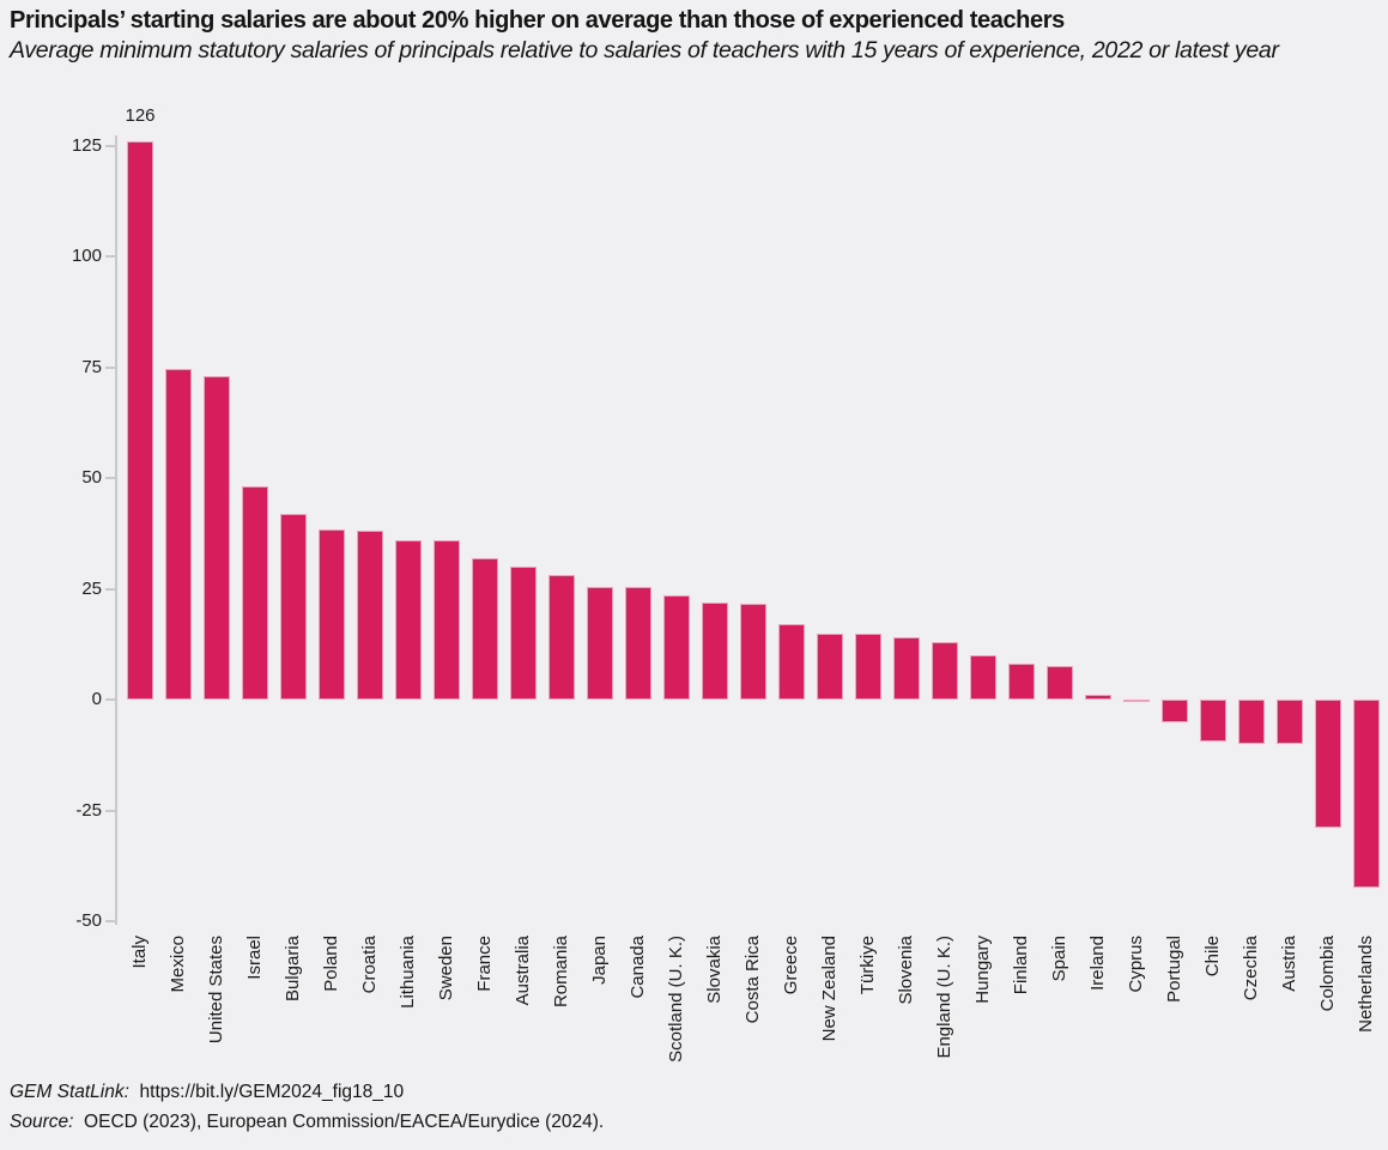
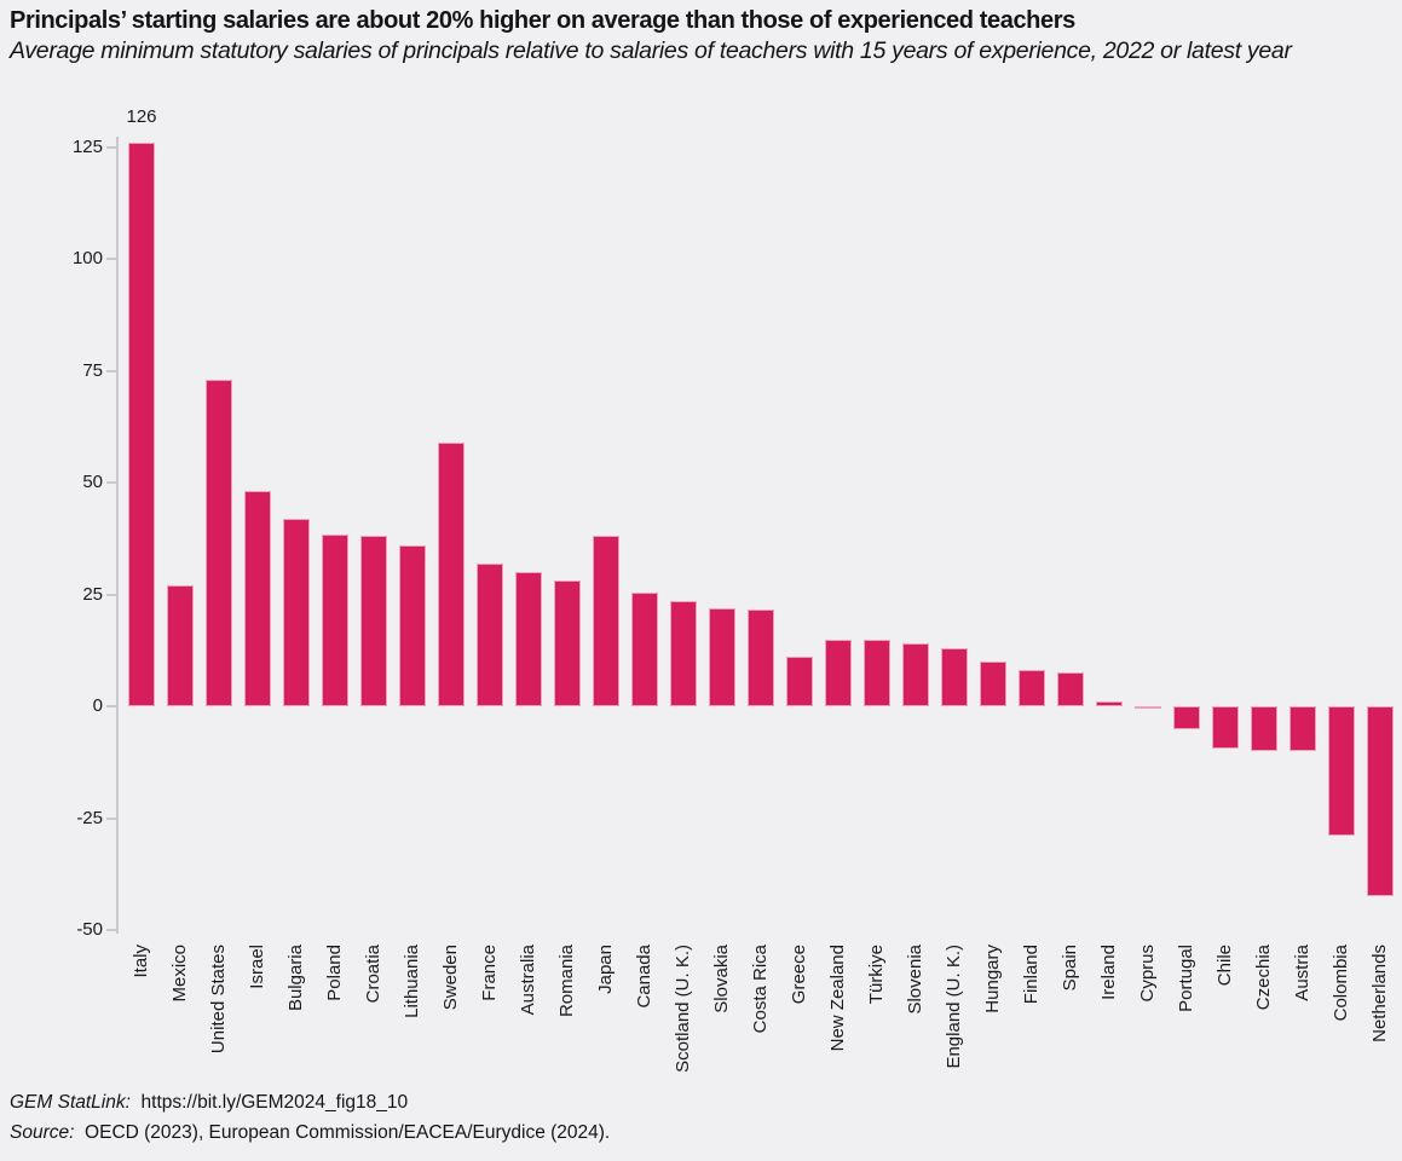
Mexico: 74 -> 27
Sweden: 36 -> 59
Japan: 26 -> 38
Greece: 17 -> 11
